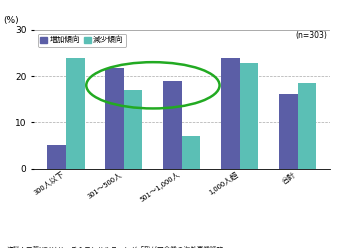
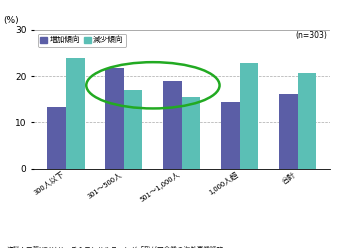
増加傾向/300人以下: 5.0 -> 13.3
減少傾向/501～1,000人: 7.0 -> 15.5
増加傾向/1,000人超: 24.0 -> 14.5
減少傾向/合計: 18.5 -> 20.7
